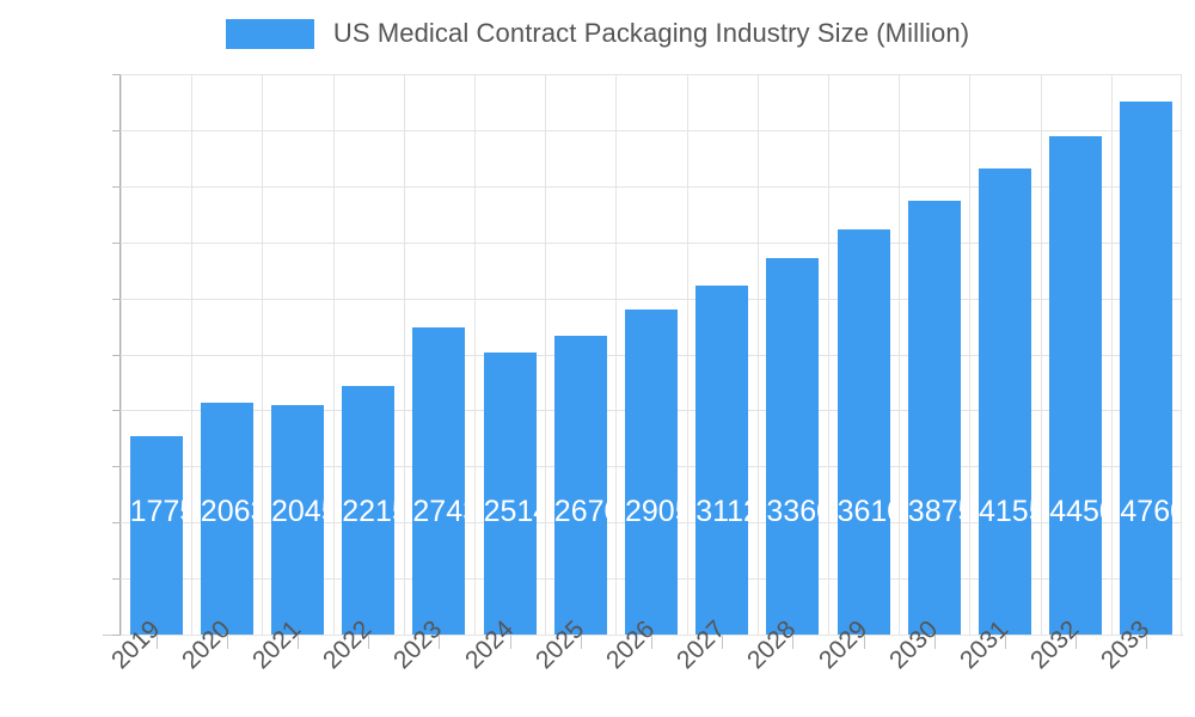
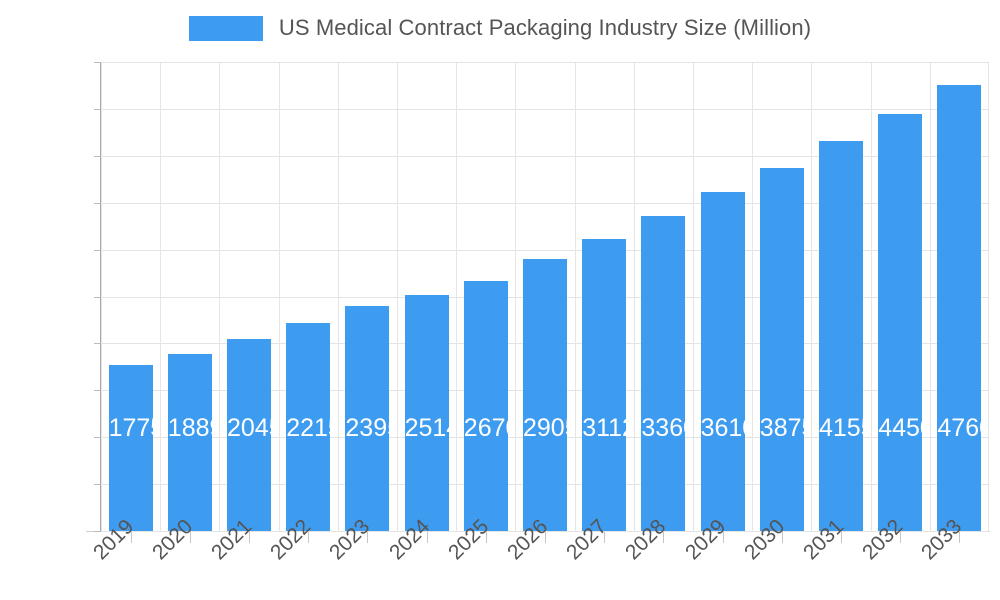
2020: 20637 -> 18890
2023: 27437 -> 23950
